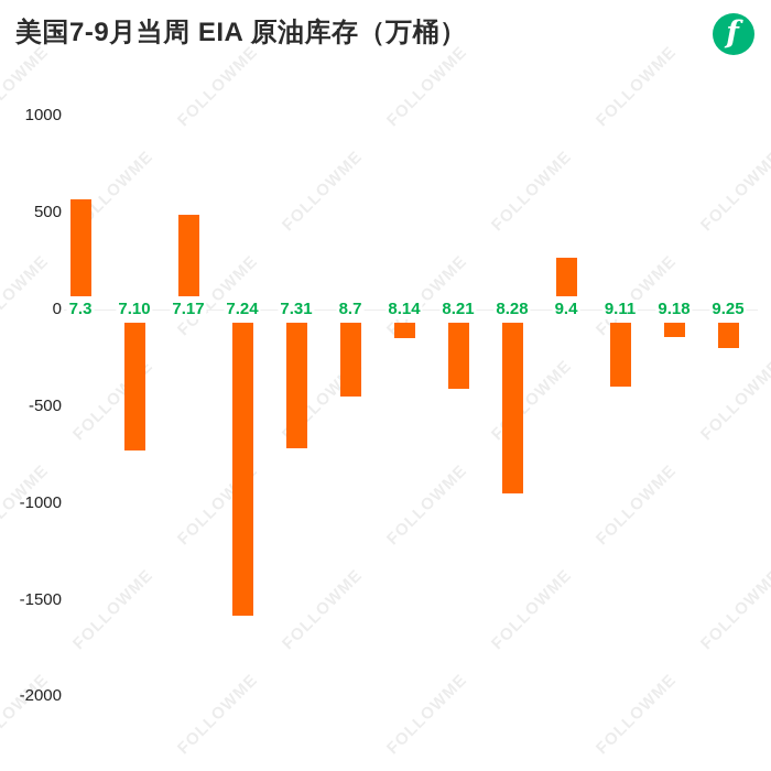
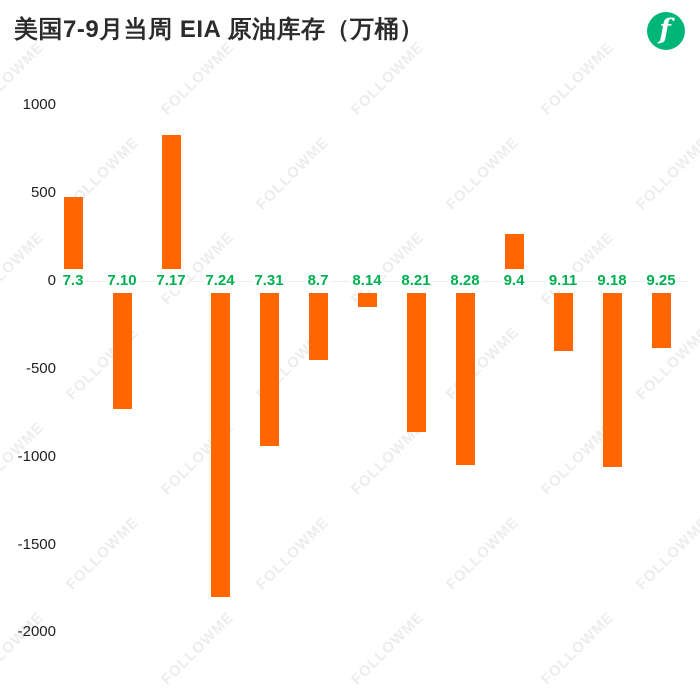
7.3: 570 -> 480
7.17: 490 -> 830
7.24: -1580 -> -1800
7.31: -720 -> -940
8.21: -410 -> -860
8.28: -950 -> -1050
9.18: -140 -> -1060
9.25: -200 -> -380
